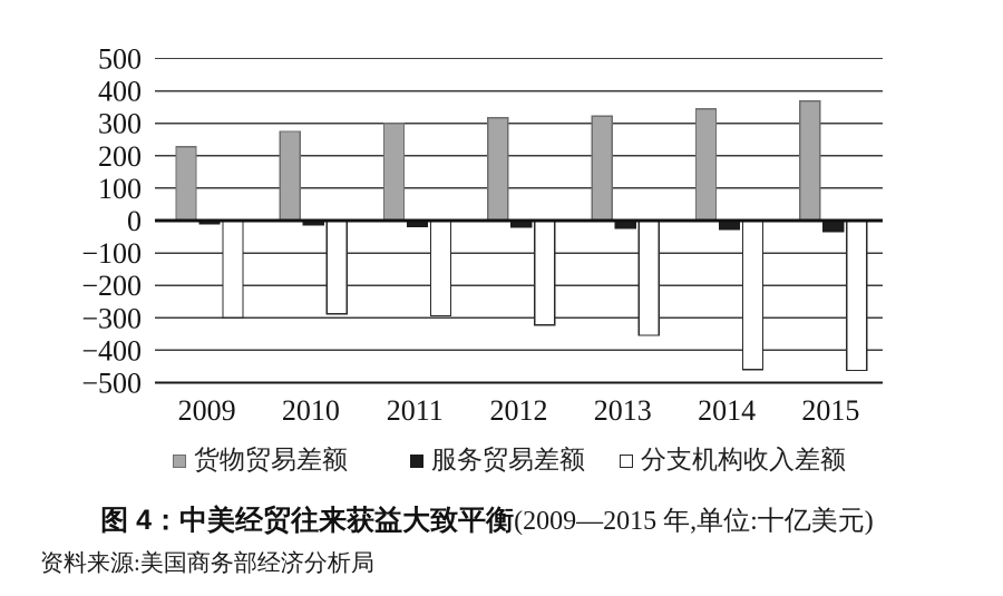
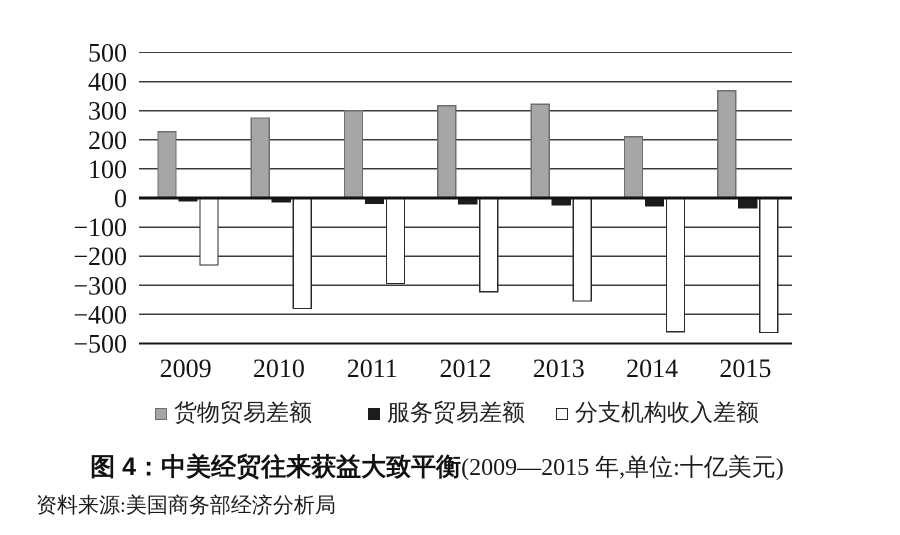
分支机构收入差额/2009: -300 -> -230
分支机构收入差额/2010: -290 -> -380
货物贸易差额/2014: 340 -> 210
